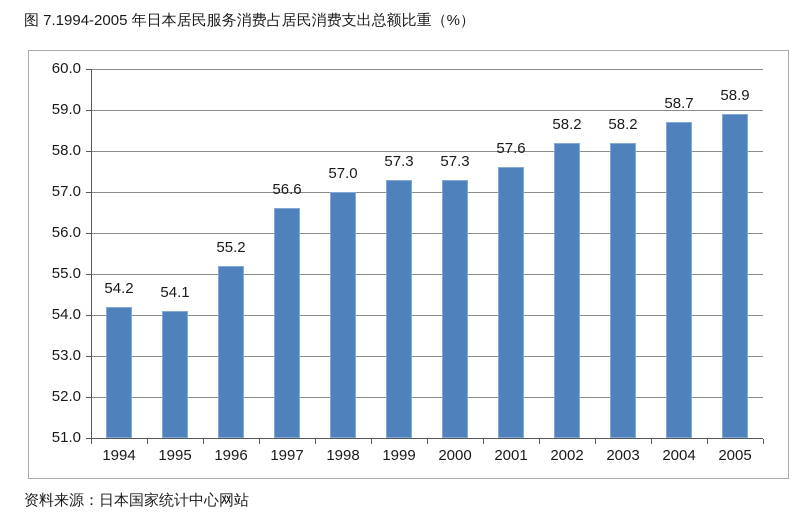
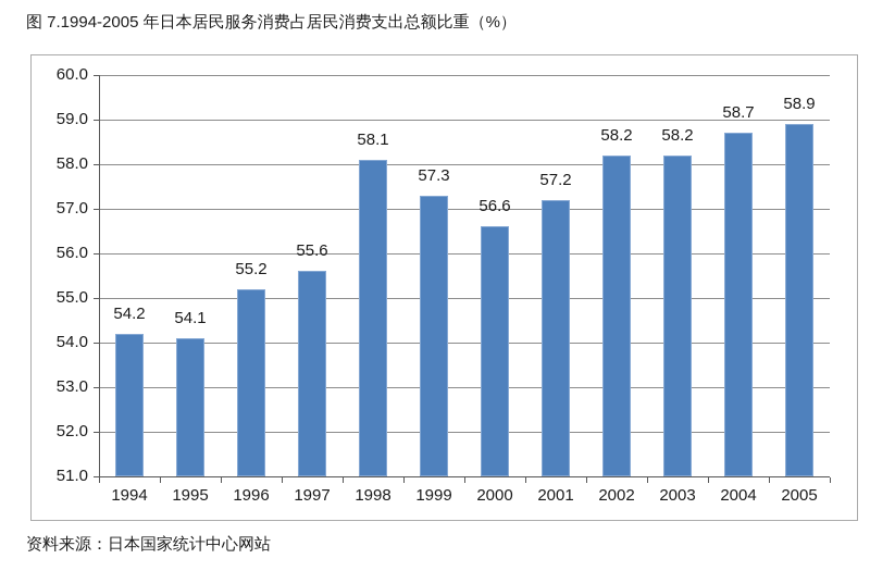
1997: 56.6 -> 55.6
1998: 57.0 -> 58.1
2000: 57.3 -> 56.6
2001: 57.6 -> 57.2
